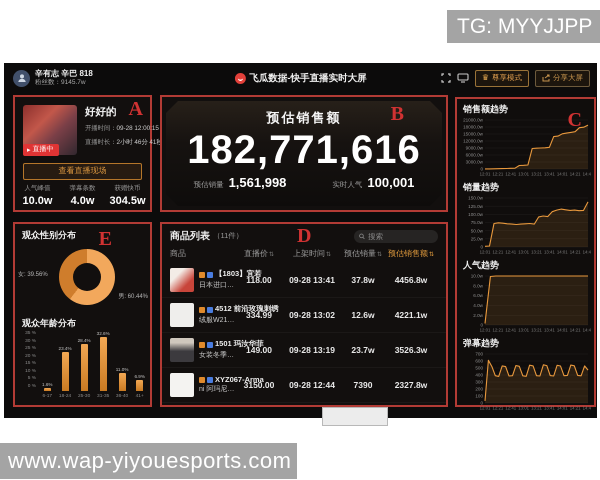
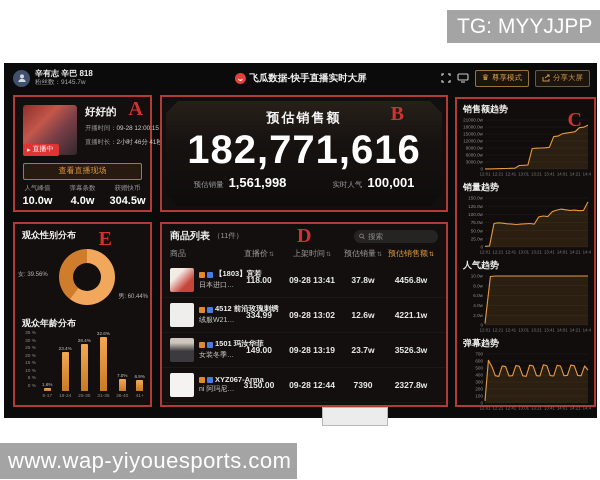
观众年龄分布/36-40: 11.0% -> 7.0%
